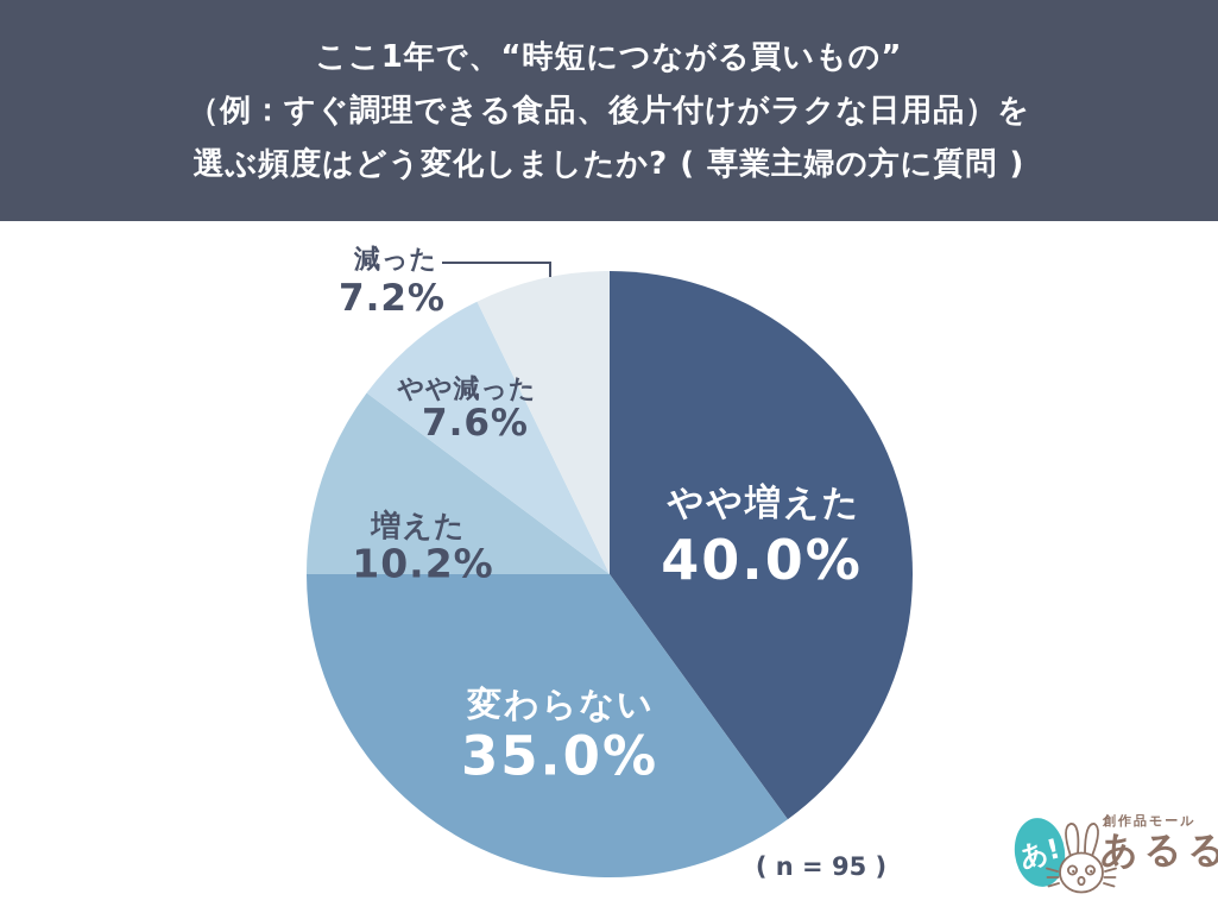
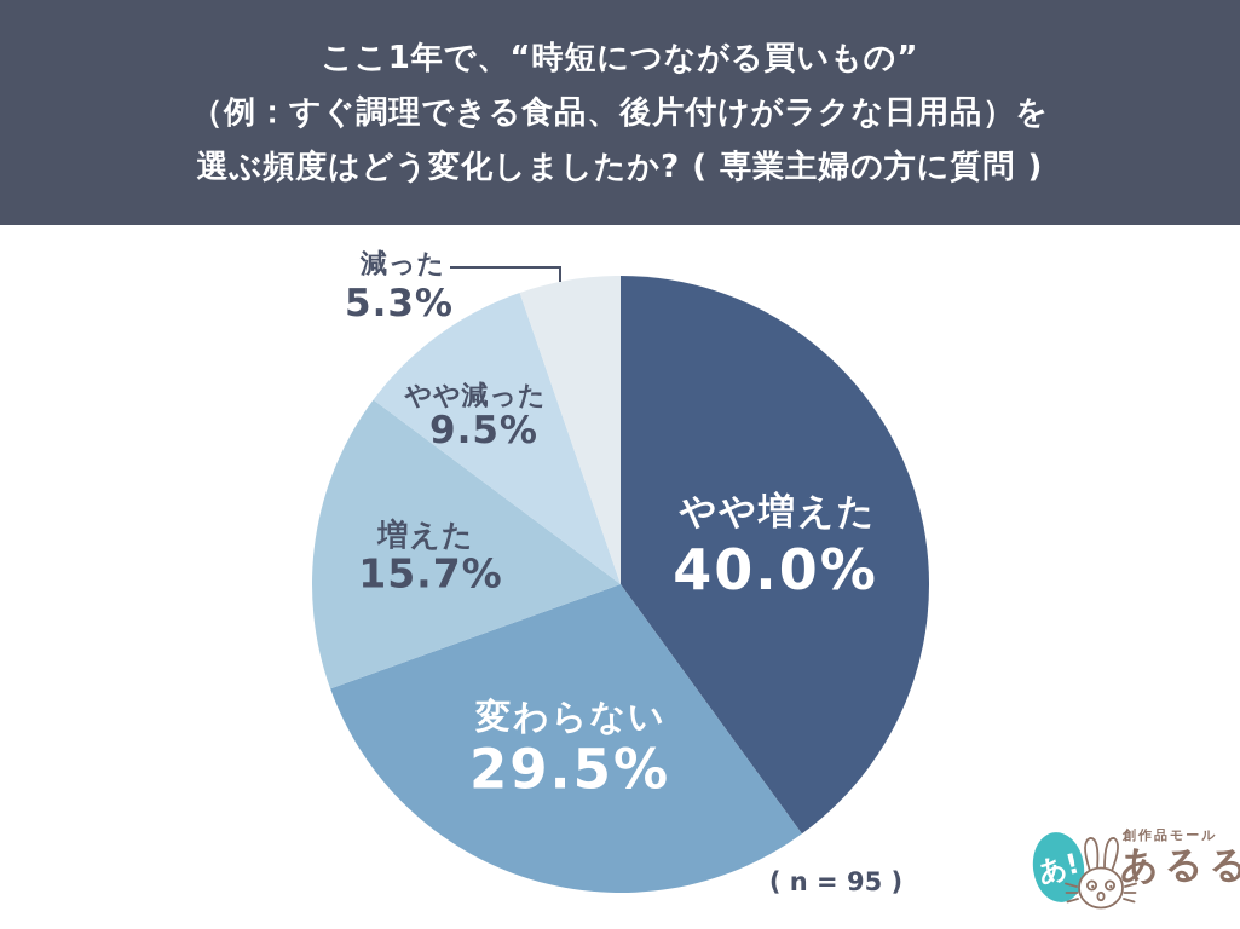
変わらない: 35.0% -> 29.5%
増えた: 10.2% -> 15.7%
やや減った: 7.6% -> 9.5%
減った: 7.2% -> 5.3%
